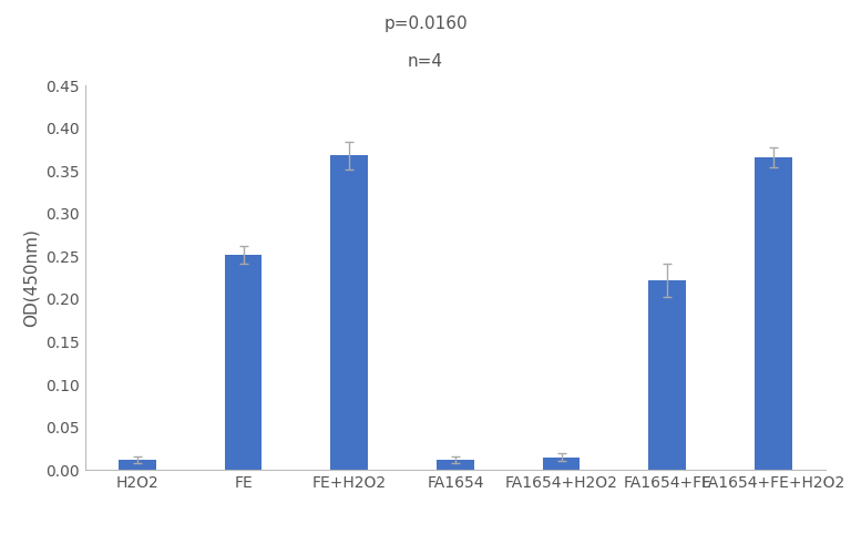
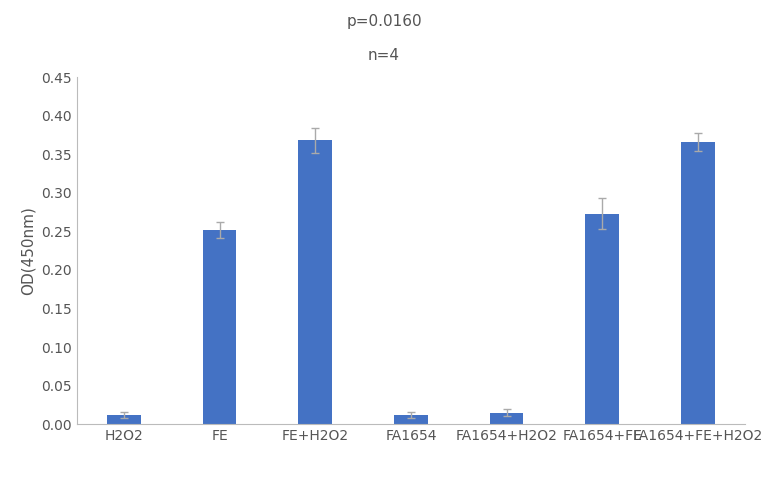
FA1654+FE: 0.222 -> 0.273
